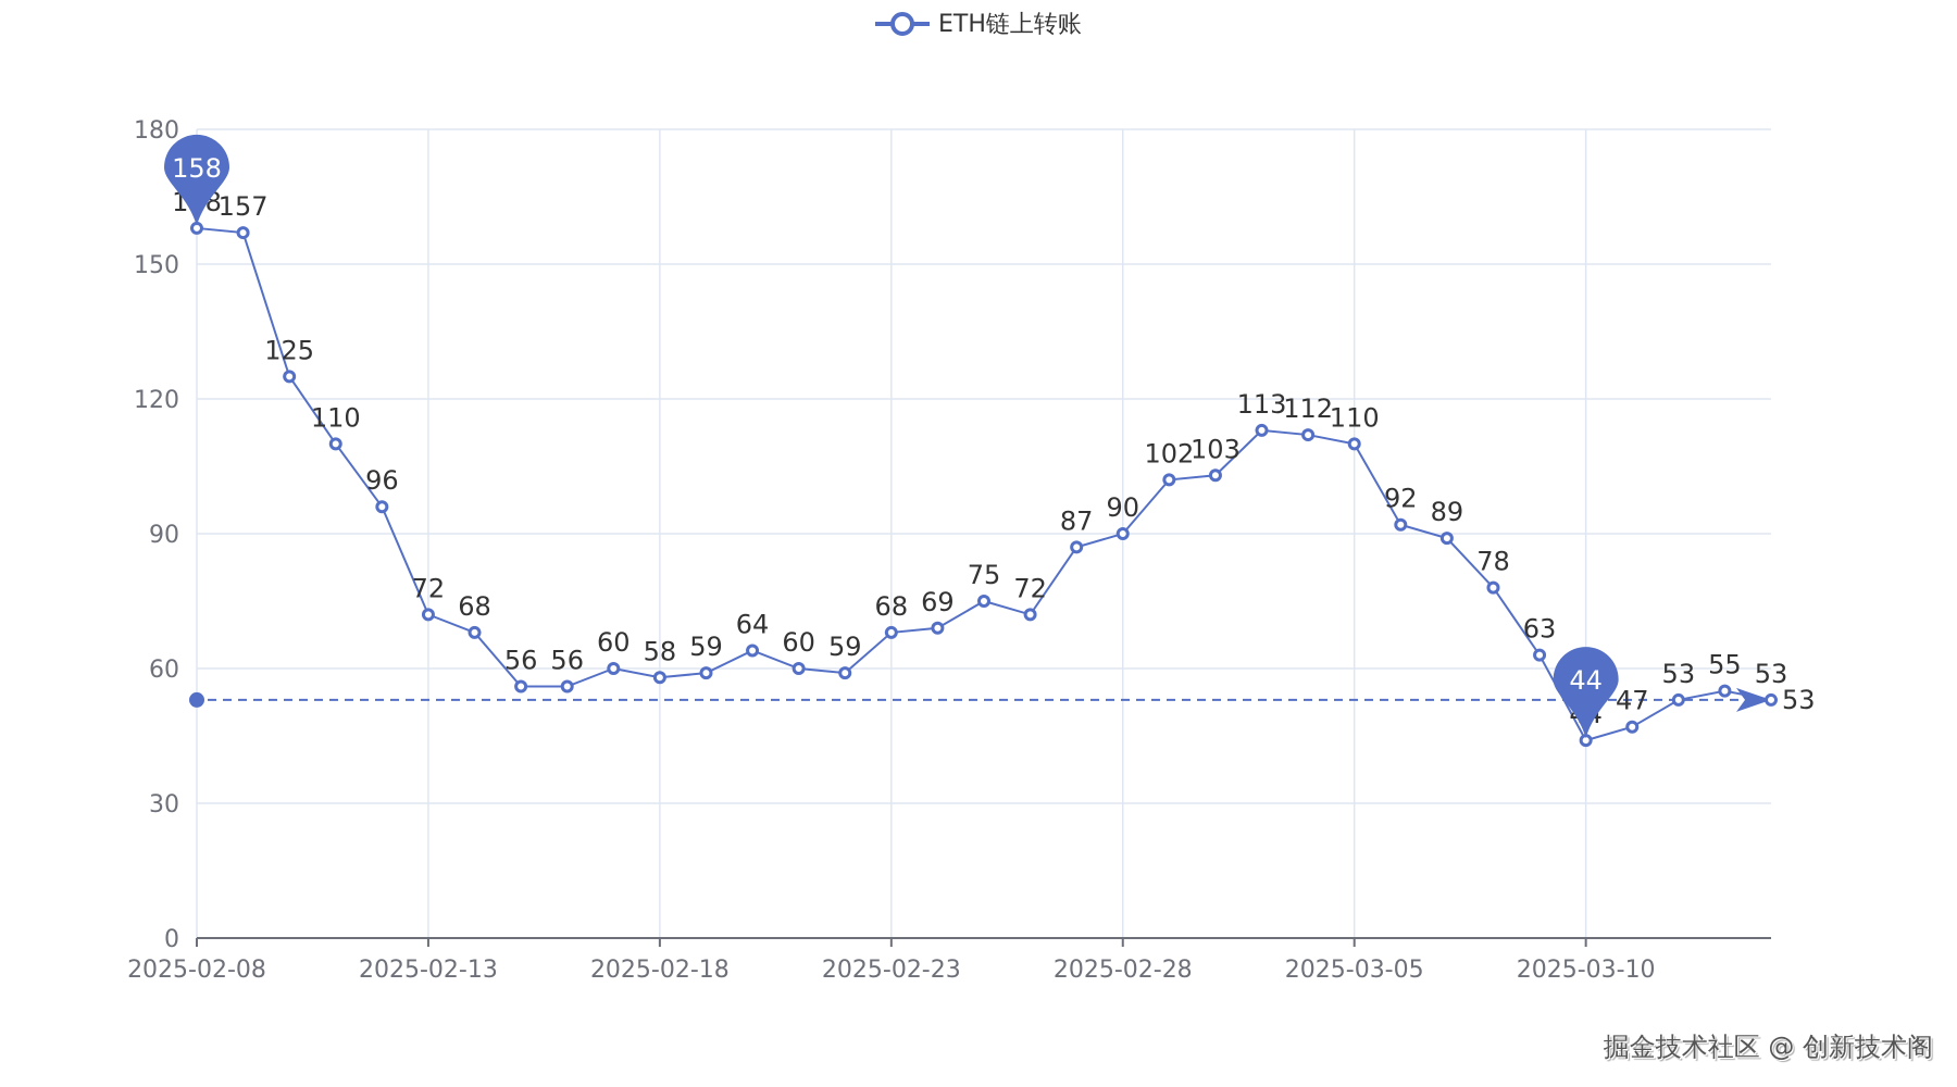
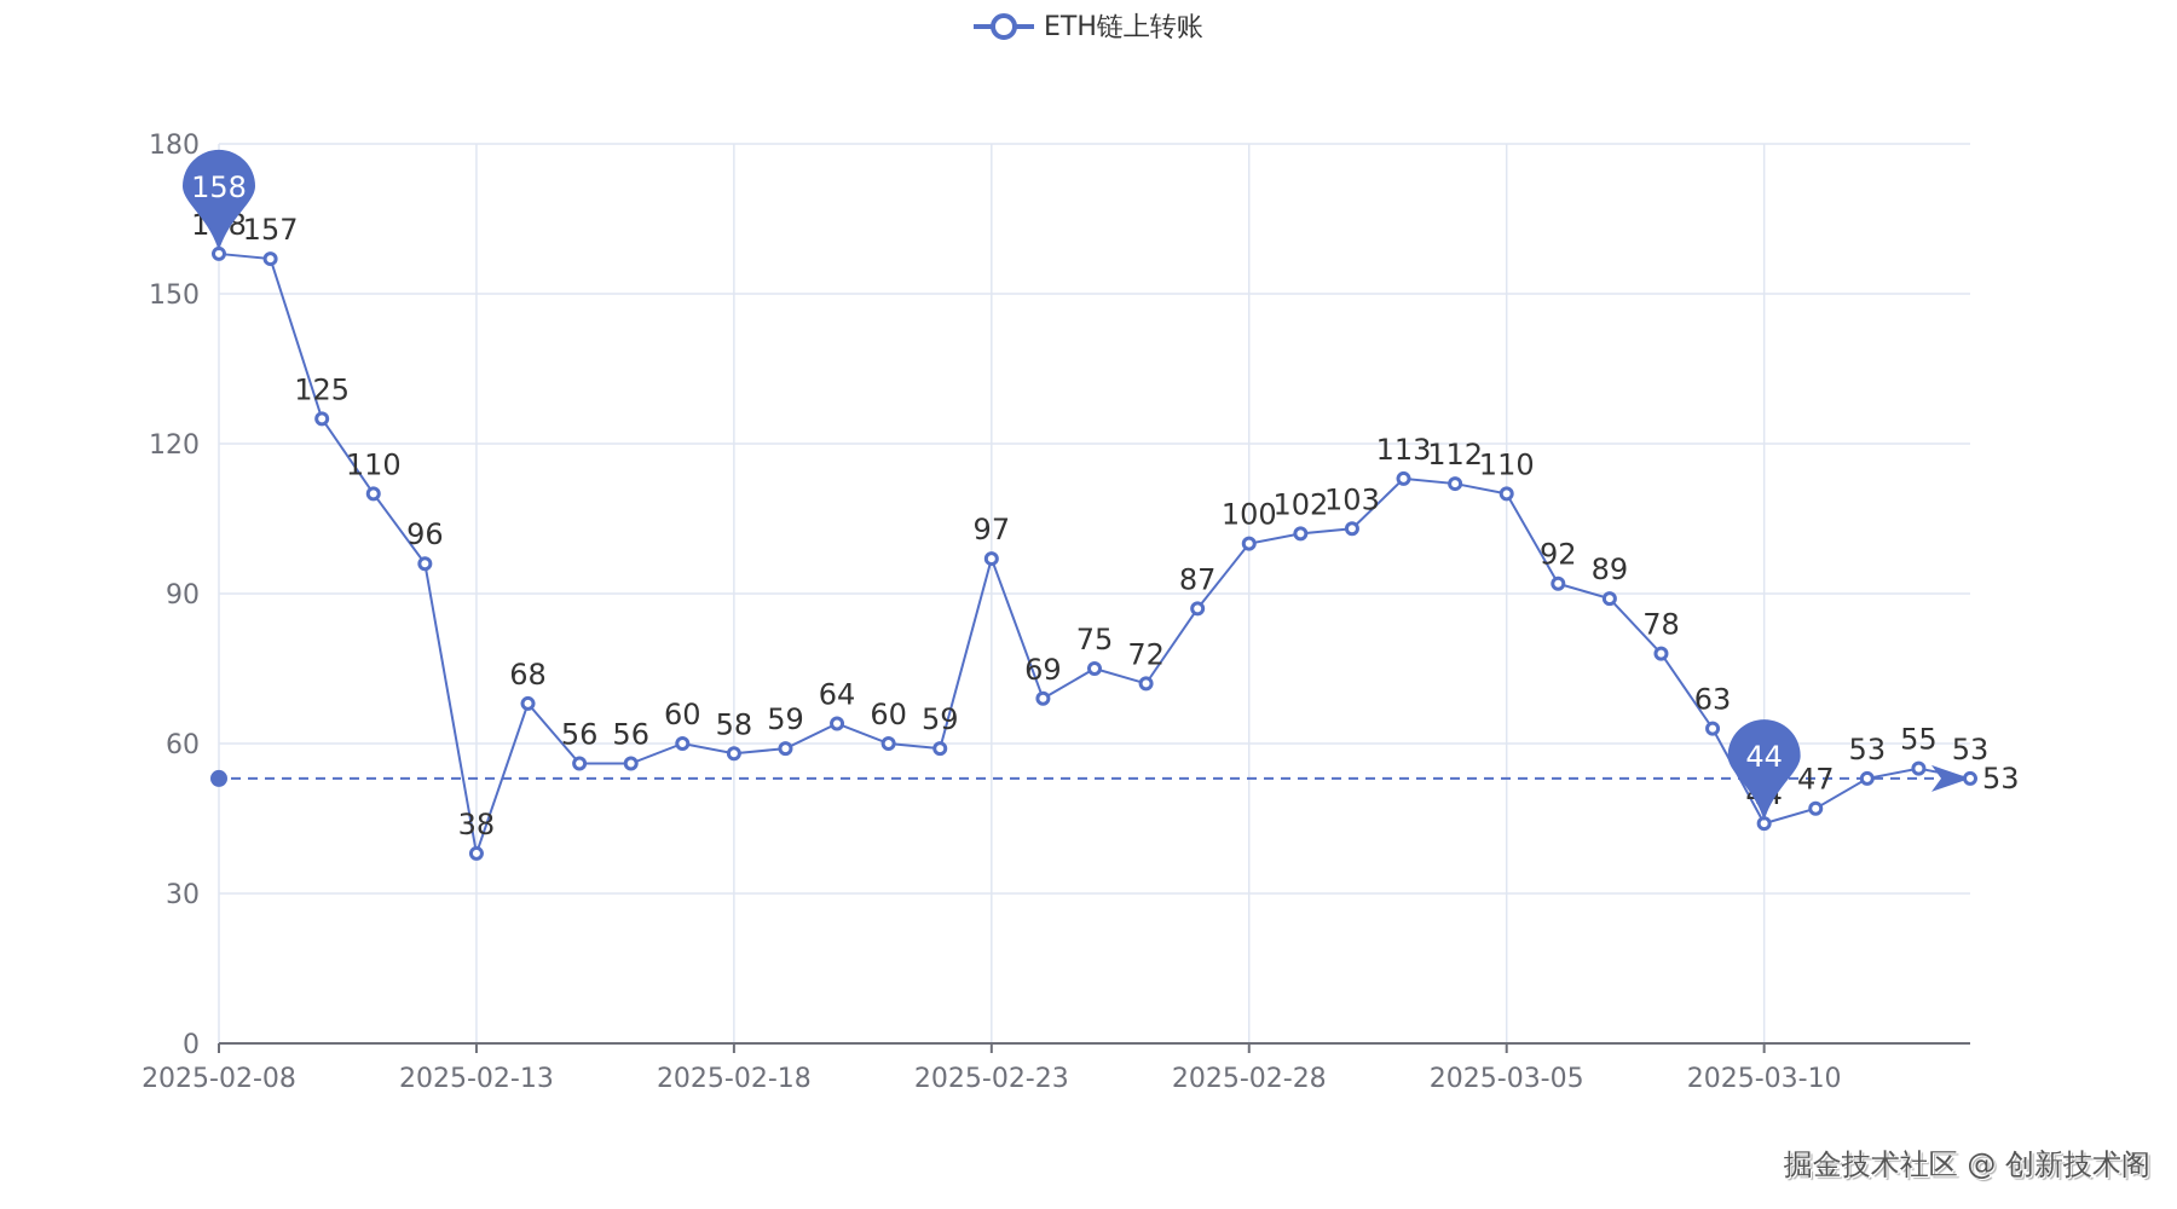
2025-02-13: 72 -> 38
2025-02-23: 68 -> 97
2025-02-28: 90 -> 100
